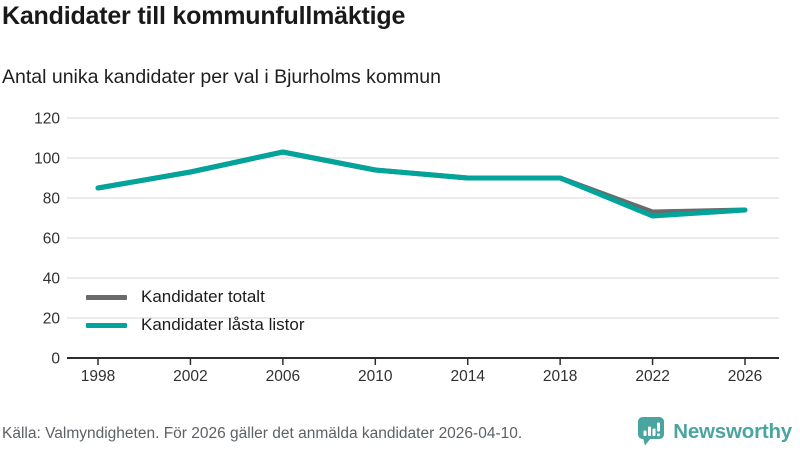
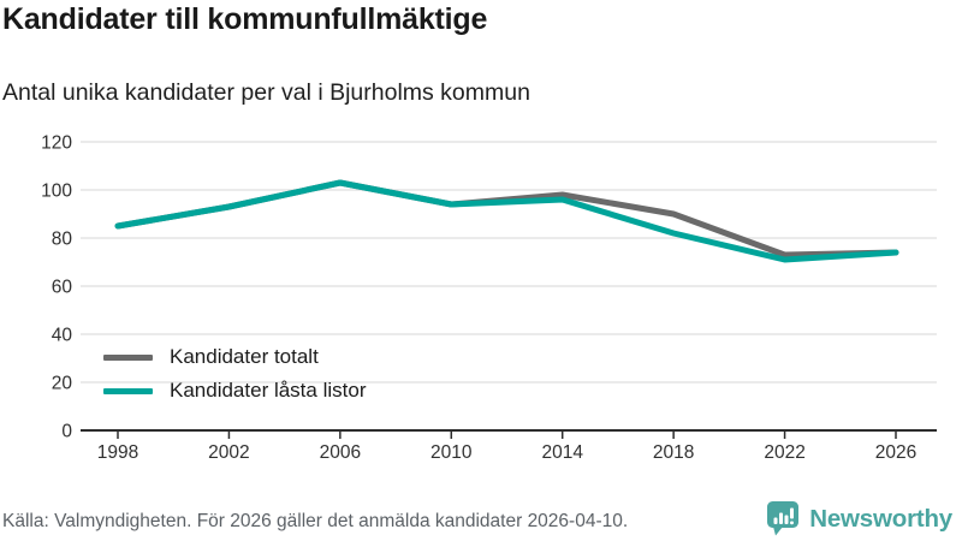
Kandidater totalt/2014: 90 -> 98
Kandidater låsta listor/2014: 90 -> 96
Kandidater låsta listor/2018: 90 -> 82
